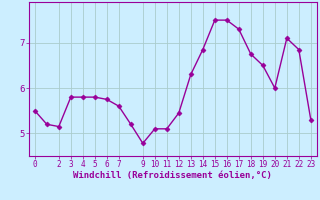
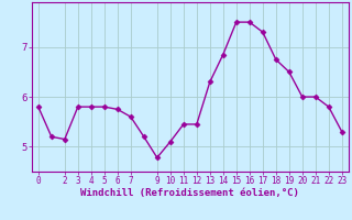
0: 5.50 -> 5.80
11: 5.10 -> 5.45
21: 7.10 -> 6.00
22: 6.85 -> 5.80
